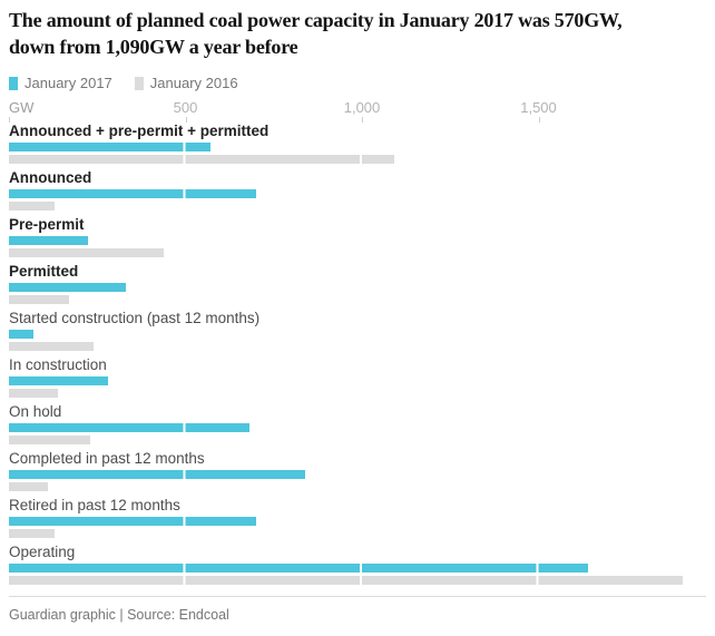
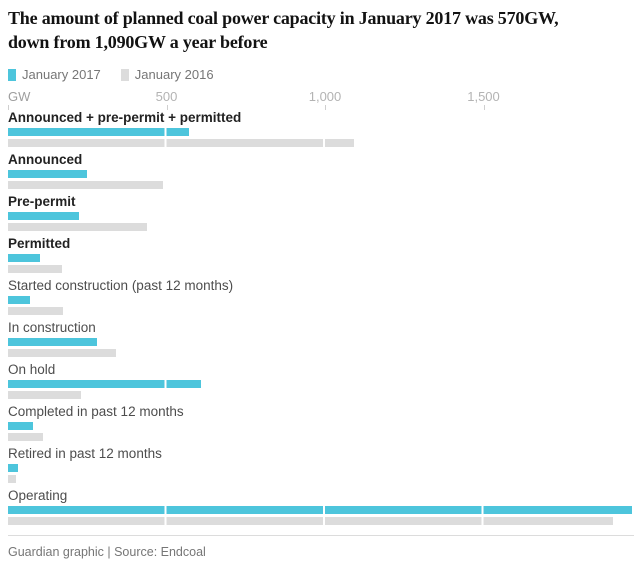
January 2017/Announced: 700 -> 250
January 2016/Announced: 130 -> 490
January 2017/Permitted: 330 -> 100
January 2016/Started construction (past 12 months): 240 -> 180
January 2016/In construction: 140 -> 340
January 2017/On hold: 680 -> 610
January 2017/Completed in past 12 months: 840 -> 80
January 2017/Retired in past 12 months: 700 -> 30
January 2016/Retired in past 12 months: 130 -> 20
January 2017/Operating: 1640 -> 1970
